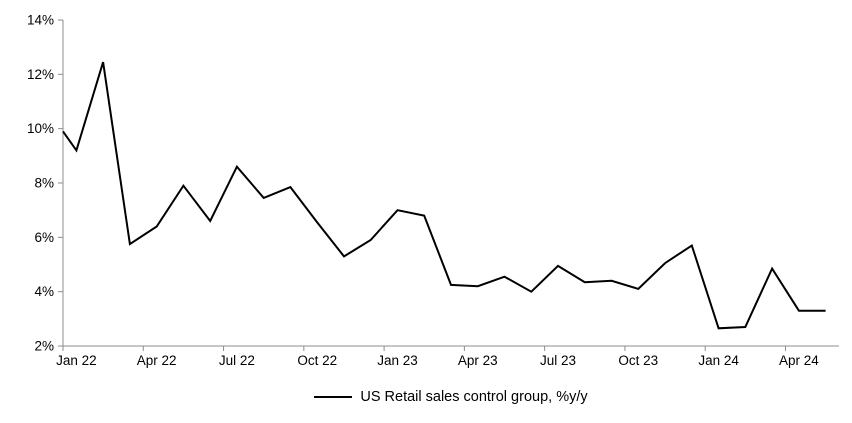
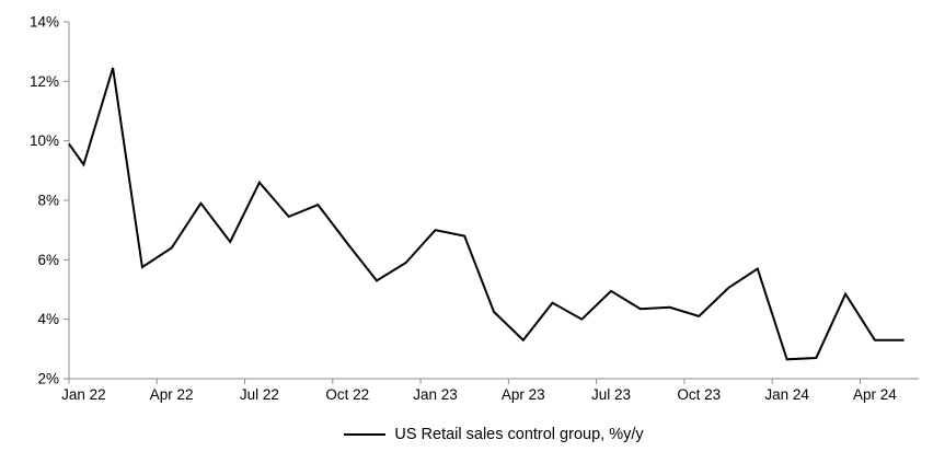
Apr 23: 4.2% -> 3.3%
